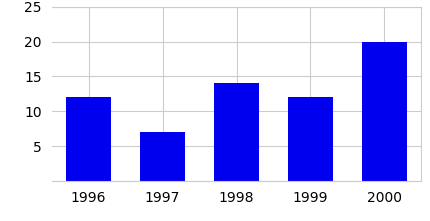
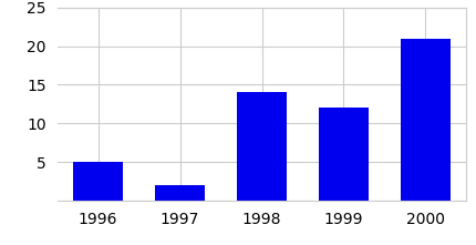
1996: 12 -> 5
1997: 7 -> 2
2000: 20 -> 21
